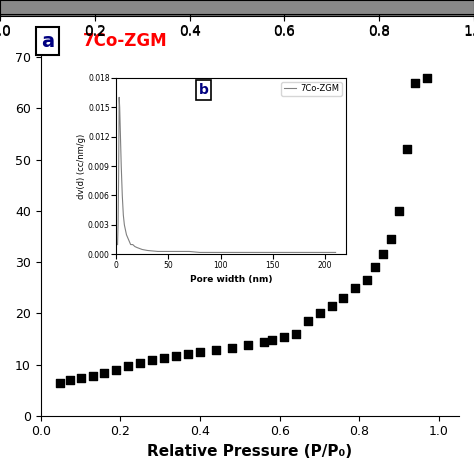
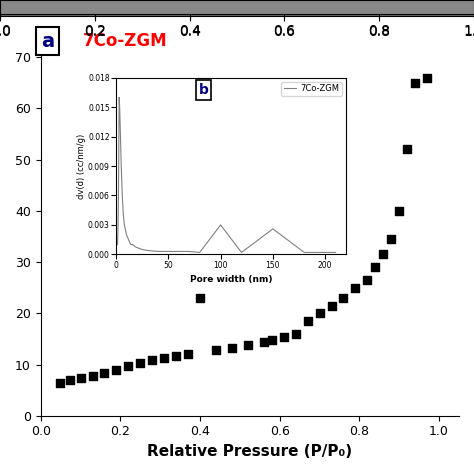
0.4: 12.4 -> 23.0
100: 0.0002 -> 0.0030
150: 0.0002 -> 0.0026
